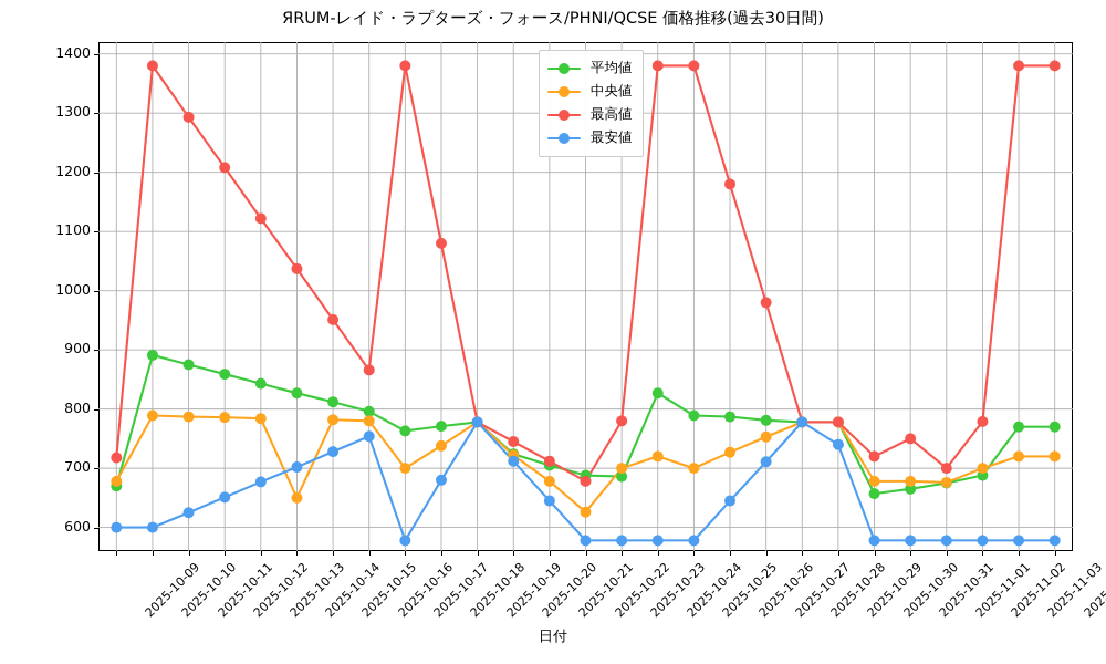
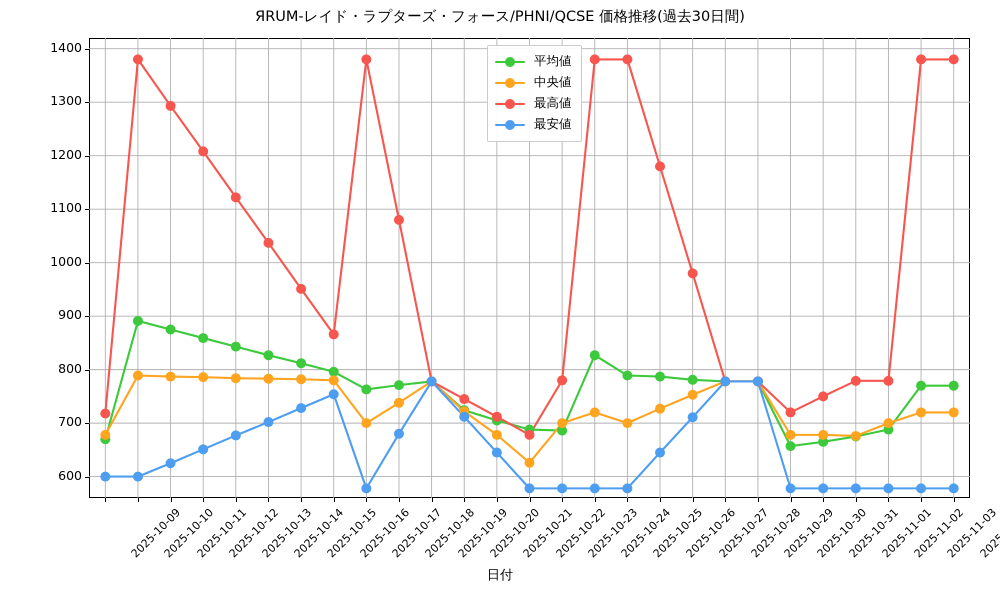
中央値/2025-10-14: 650 -> 780
最安値/2025-10-29: 740 -> 780
最高値/2025-11-01: 700 -> 780
